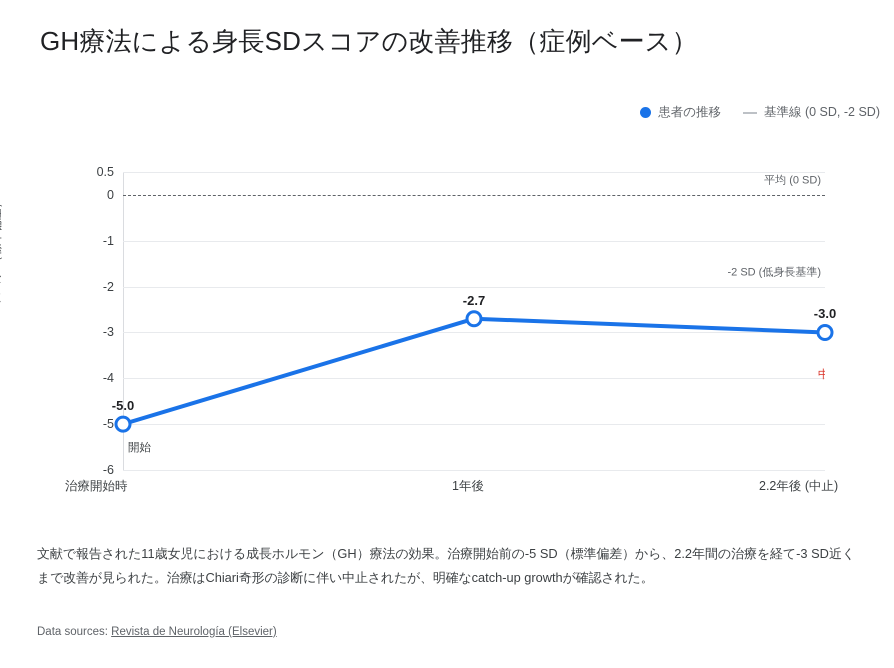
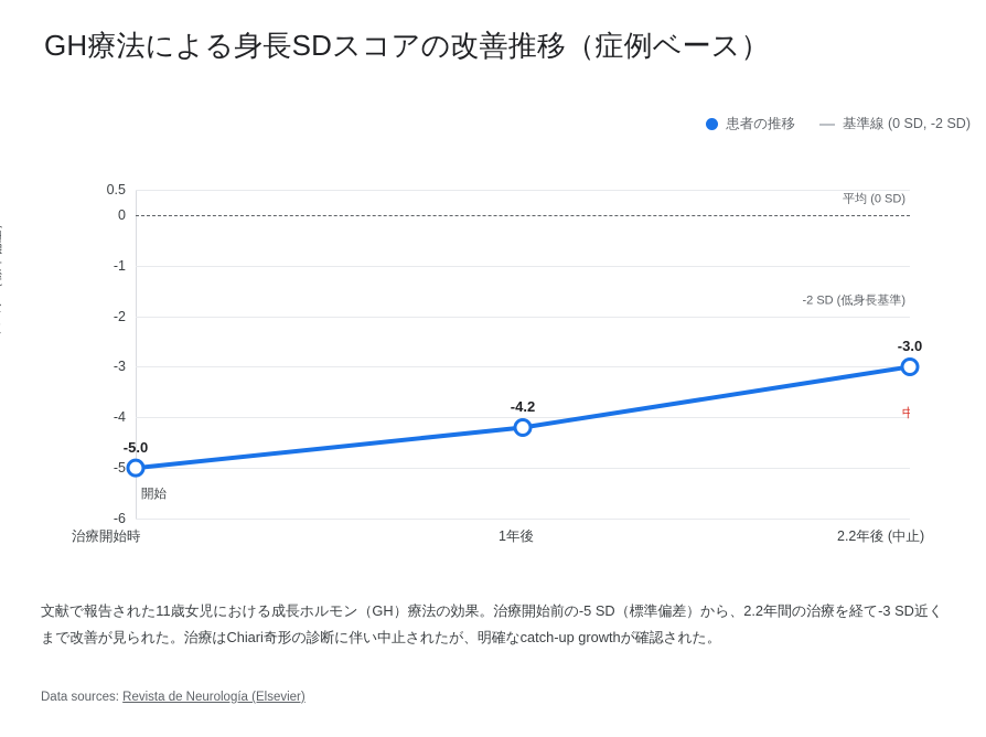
1年後: -2.7 -> -4.2
